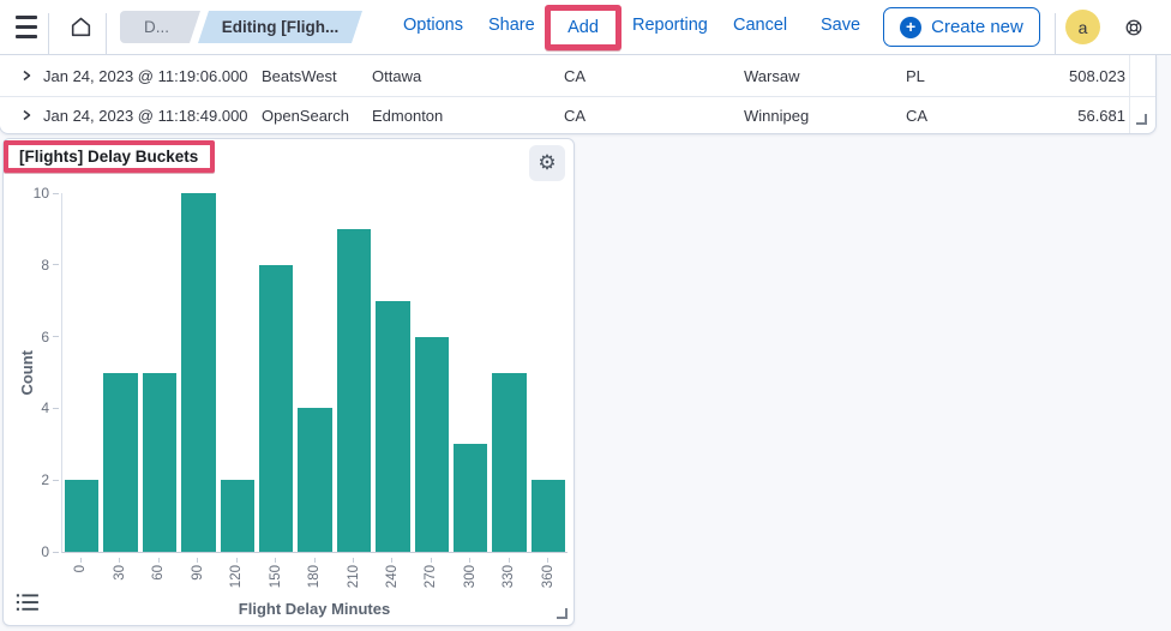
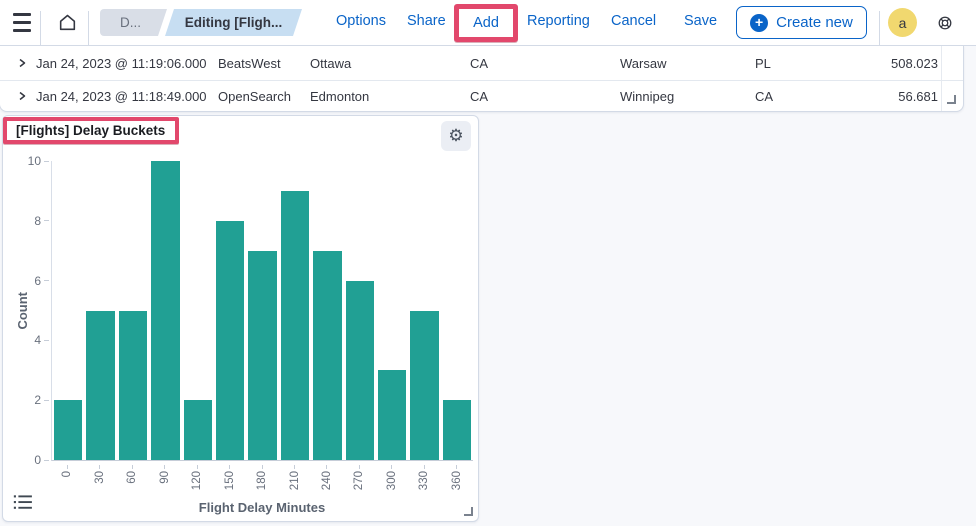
180: 4 -> 7
